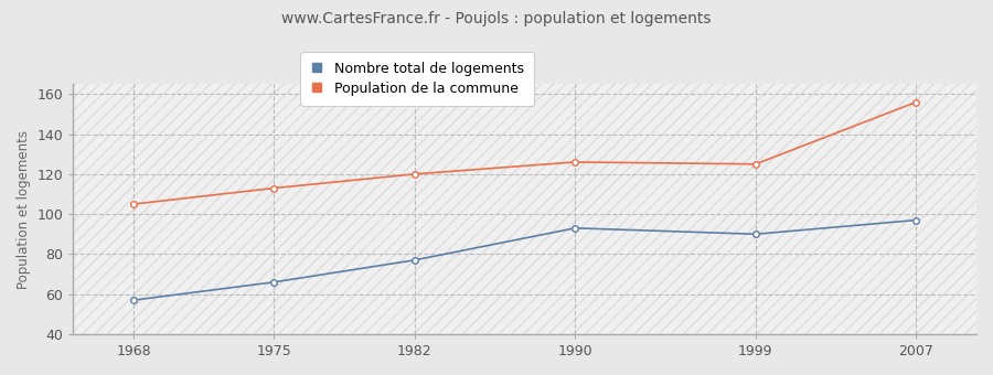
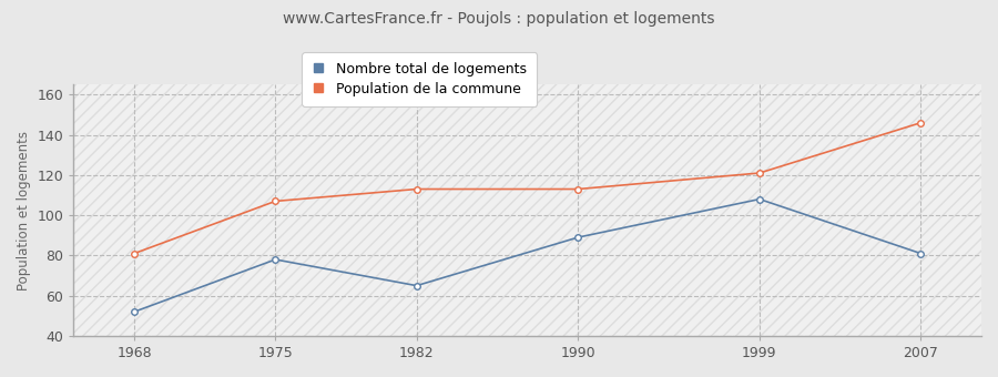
Nombre total de logements/1968: 57 -> 52
Population de la commune/1968: 105 -> 81
Nombre total de logements/1975: 66 -> 78
Population de la commune/1975: 113 -> 107
Nombre total de logements/1982: 77 -> 65
Population de la commune/1982: 120 -> 113
Nombre total de logements/1990: 93 -> 89
Population de la commune/1990: 126 -> 113
Nombre total de logements/1999: 90 -> 108
Population de la commune/1999: 125 -> 121
Nombre total de logements/2007: 97 -> 81
Population de la commune/2007: 156 -> 146
